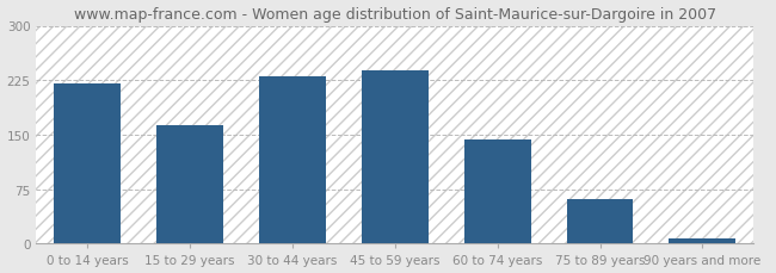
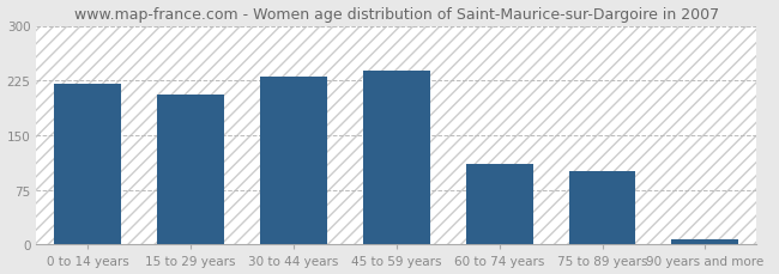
15 to 29 years: 163 -> 206
60 to 74 years: 143 -> 110
75 to 89 years: 62 -> 100
